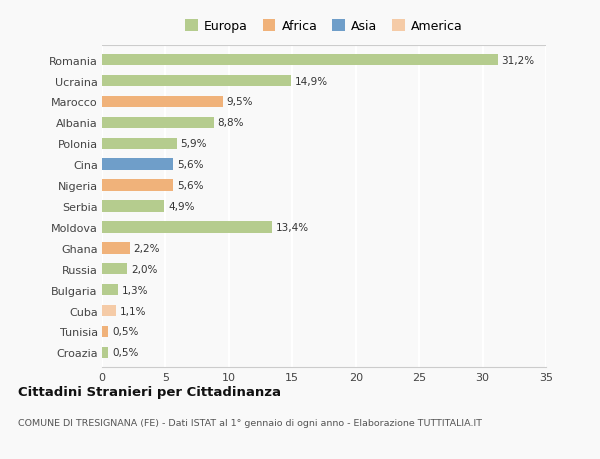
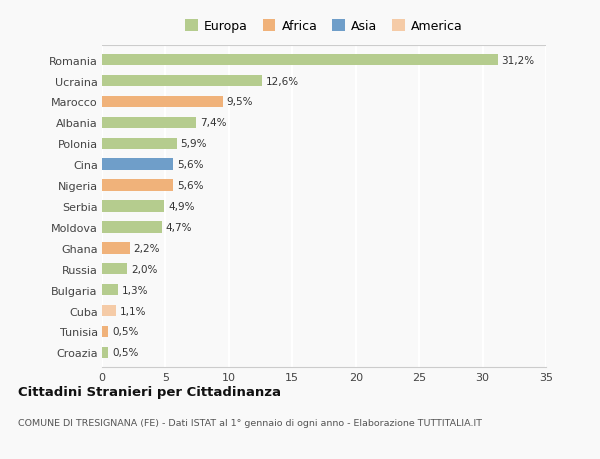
Ucraina: 14,9% -> 12,6%
Albania: 8,8% -> 7,4%
Moldova: 13,4% -> 4,7%
